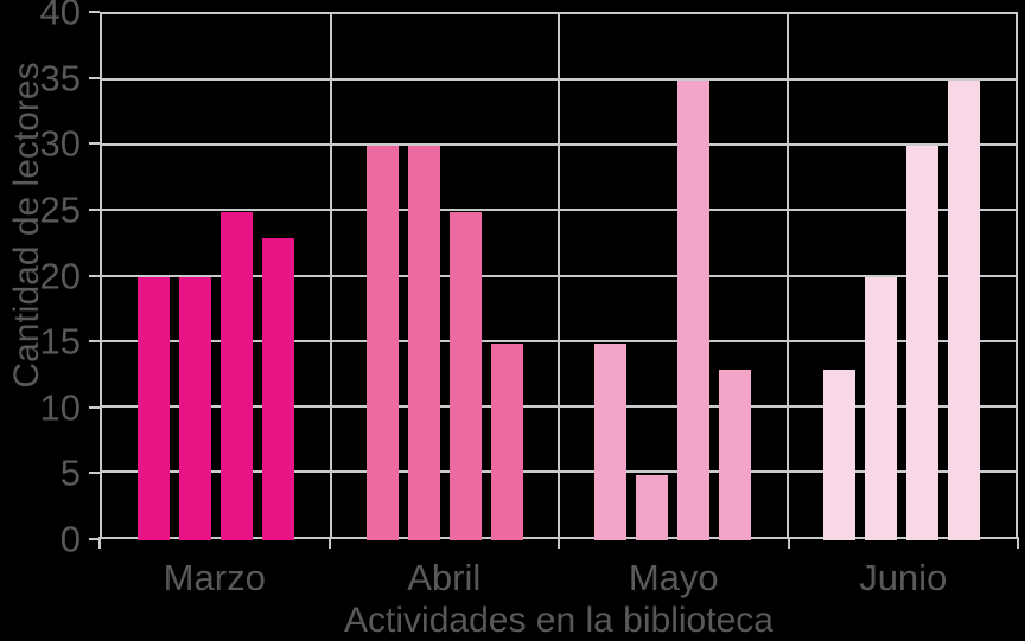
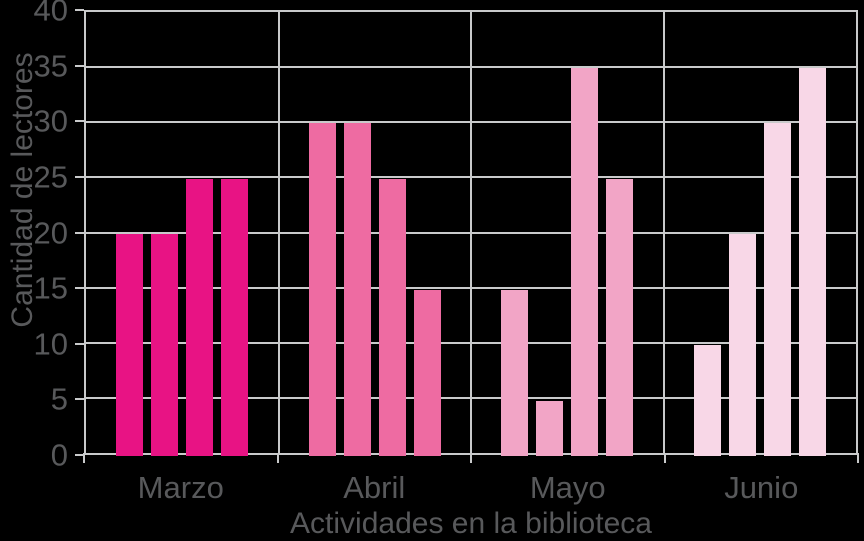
Junio/Marzo: 13 -> 10
Marzo/Junio: 23 -> 25
Mayo/Junio: 13 -> 25
